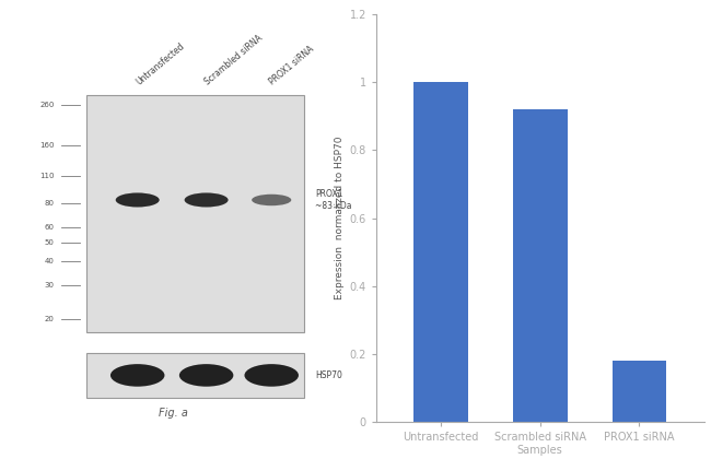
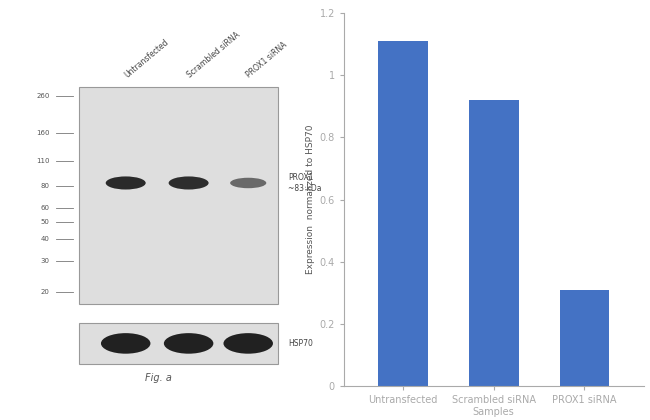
Untransfected: 1.00 -> 1.11
PROX1 siRNA: 0.18 -> 0.31
